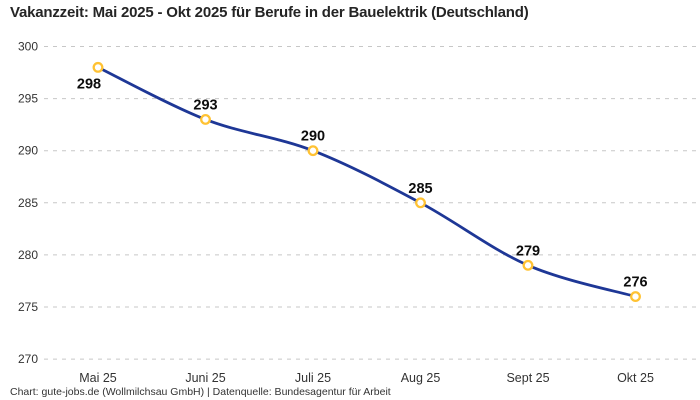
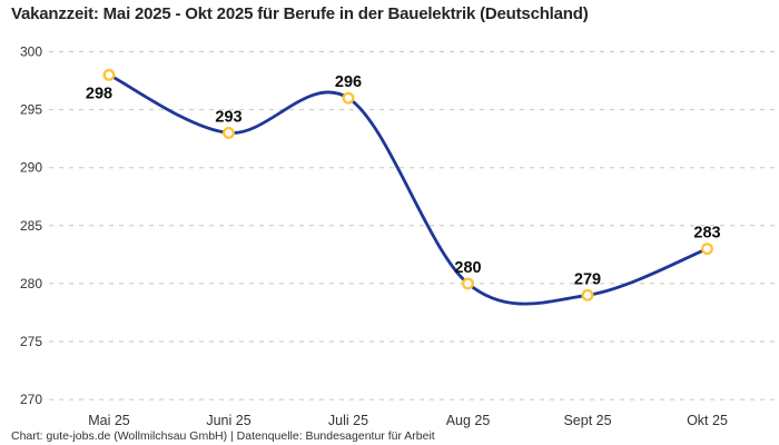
Juli 25: 290 -> 296
Aug 25: 285 -> 280
Okt 25: 276 -> 283
